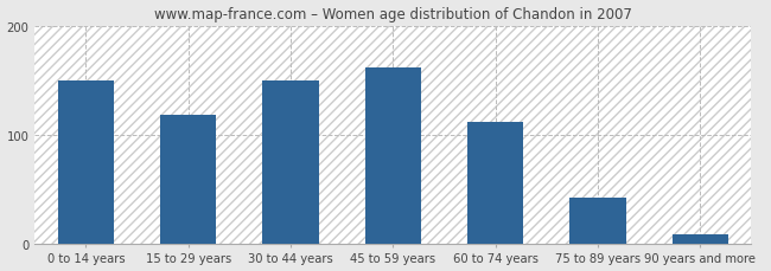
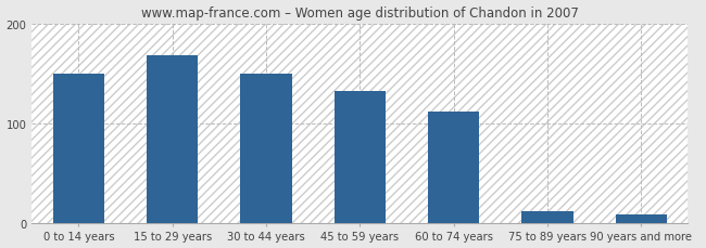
15 to 29 years: 118 -> 168
45 to 59 years: 162 -> 132
75 to 89 years: 42 -> 12
